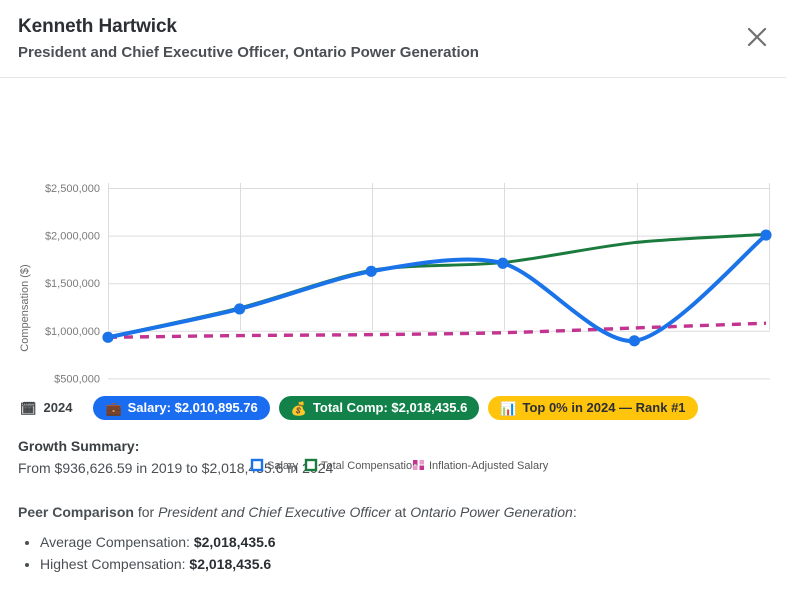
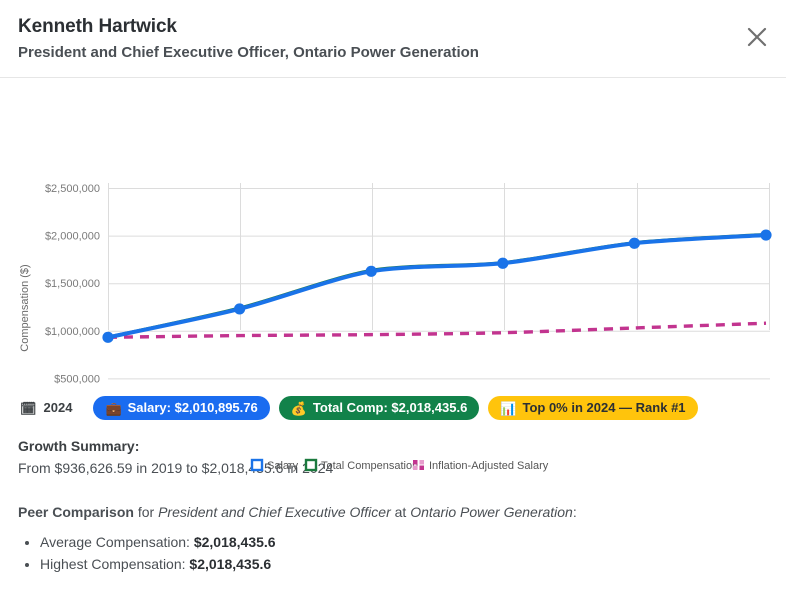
Salary/2023: $900000 -> $1900000
